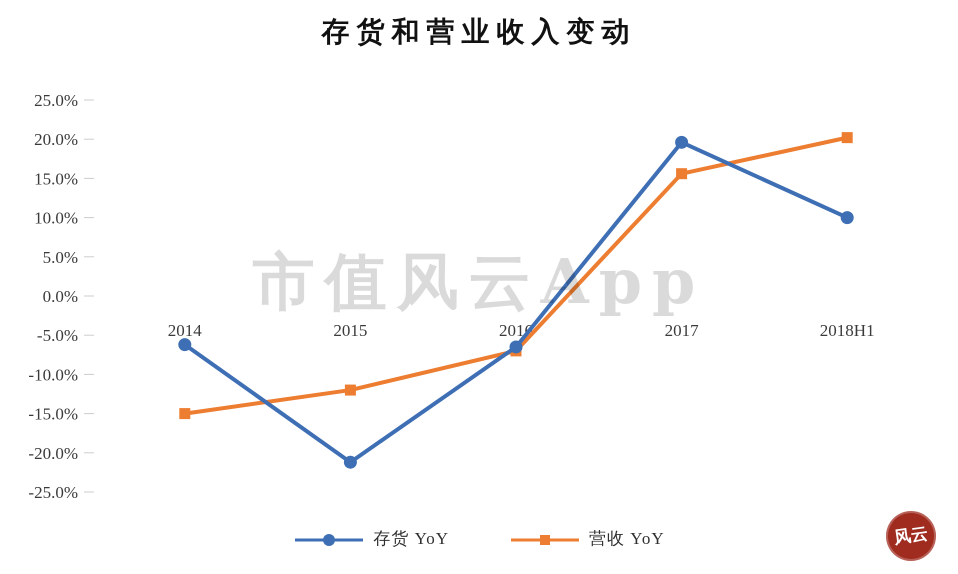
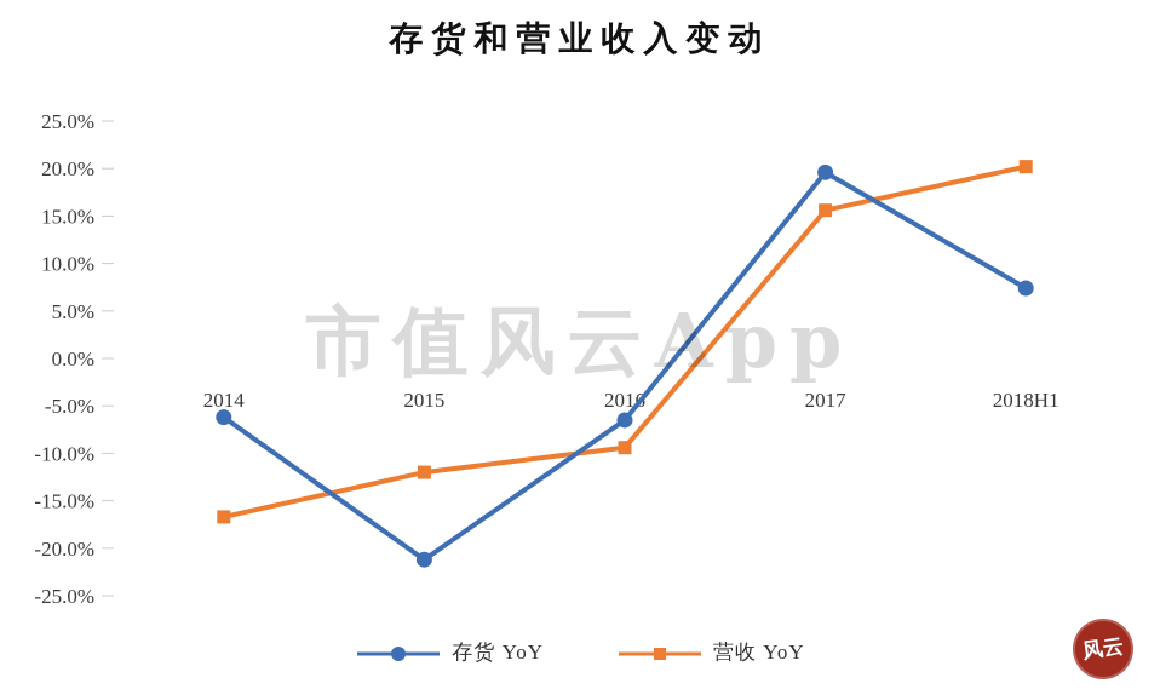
营收 YoY/2014: -15% -> -17%
营收 YoY/2016: -7% -> -9%
存货 YoY/2018H1: 10% -> 7%
